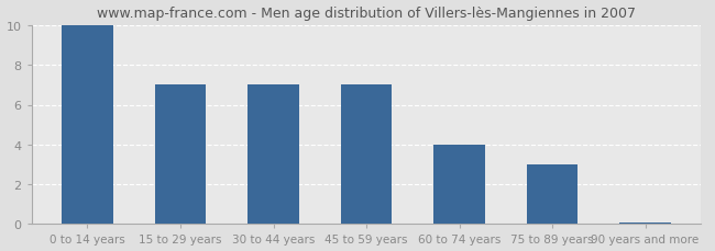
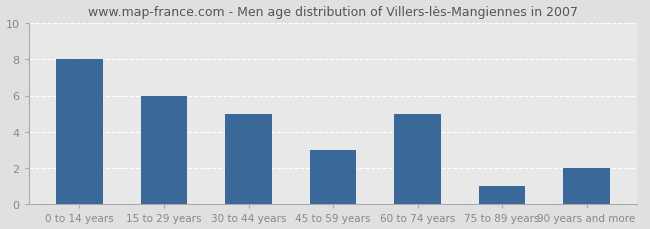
0 to 14 years: 10.0 -> 8.0
15 to 29 years: 7.0 -> 6.0
30 to 44 years: 7.0 -> 5.0
45 to 59 years: 7.0 -> 3.0
60 to 74 years: 4.0 -> 5.0
75 to 89 years: 3.0 -> 1.0
90 years and more: 0.1 -> 2.0
